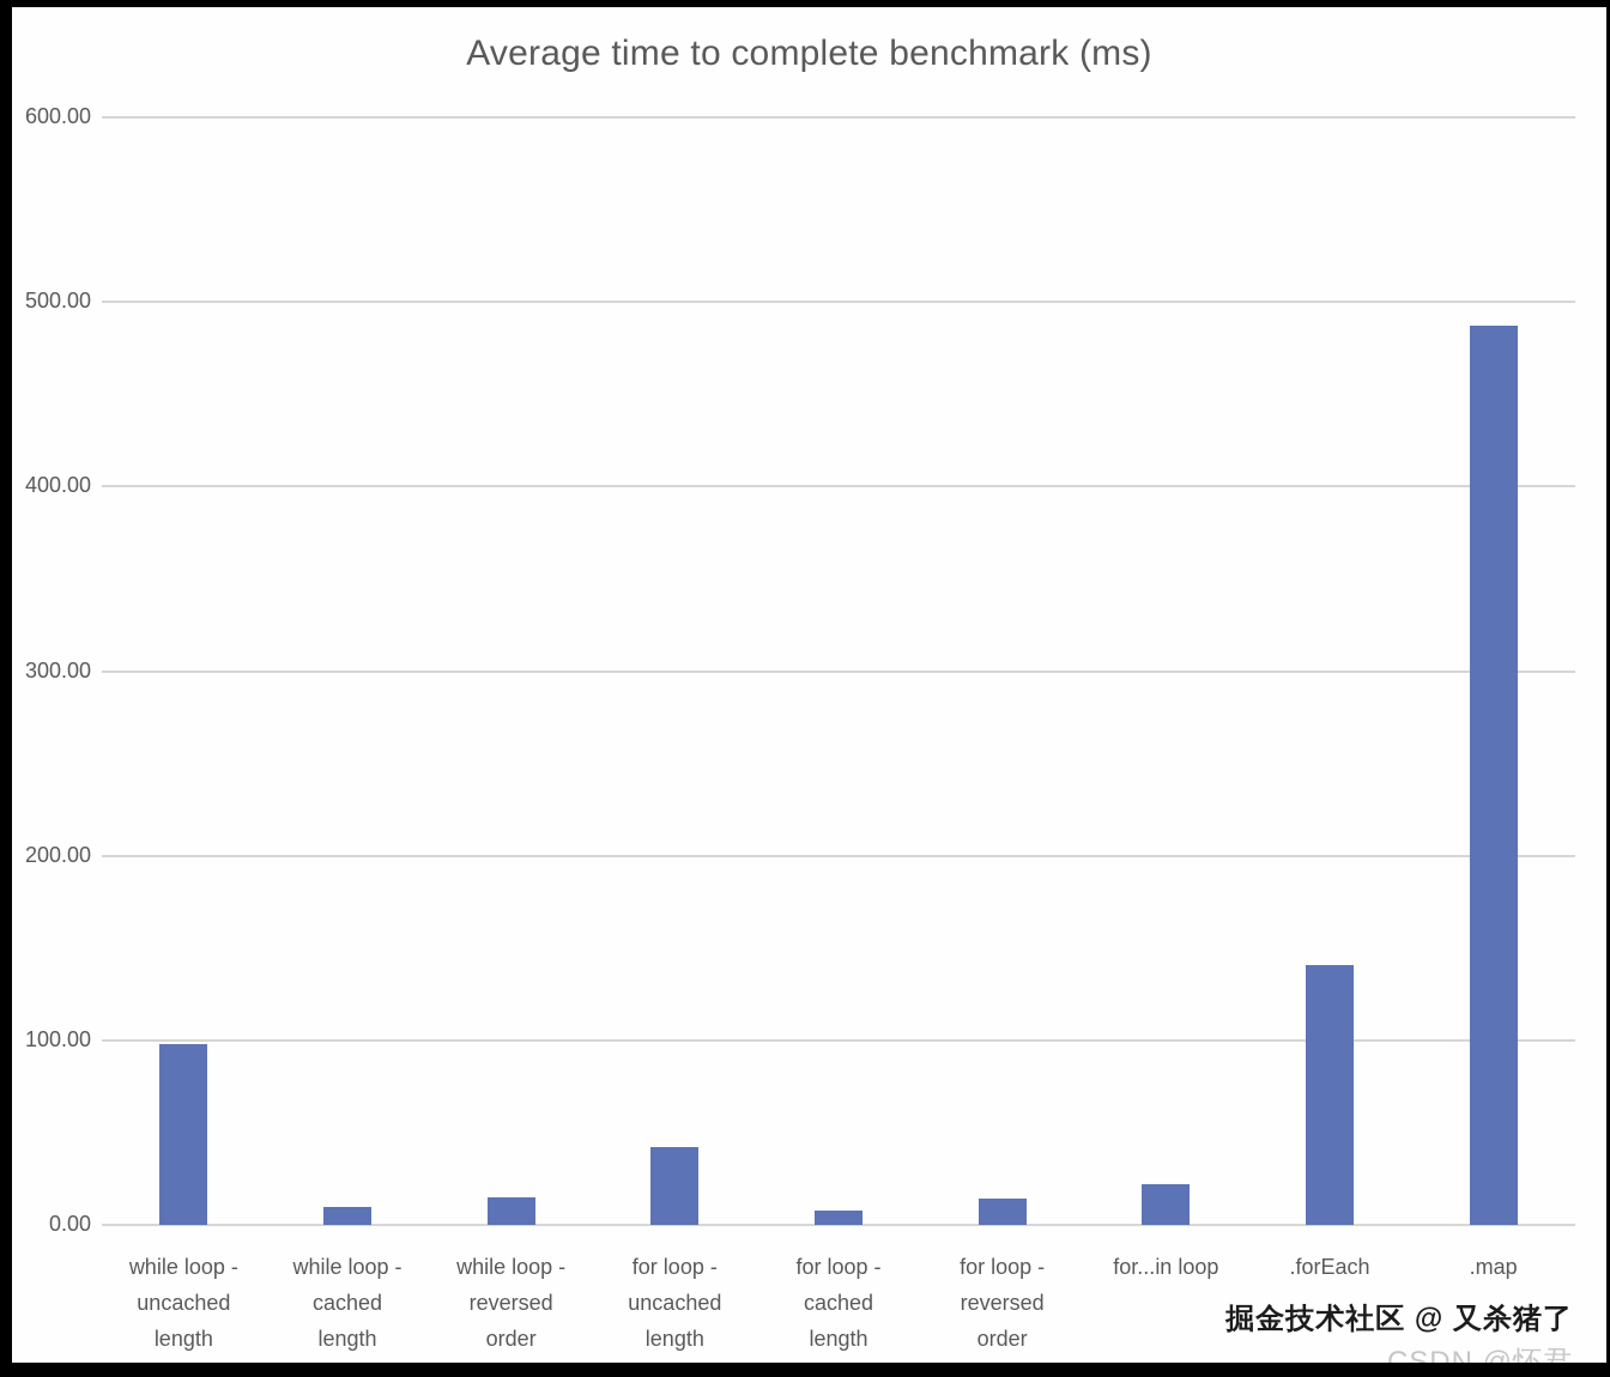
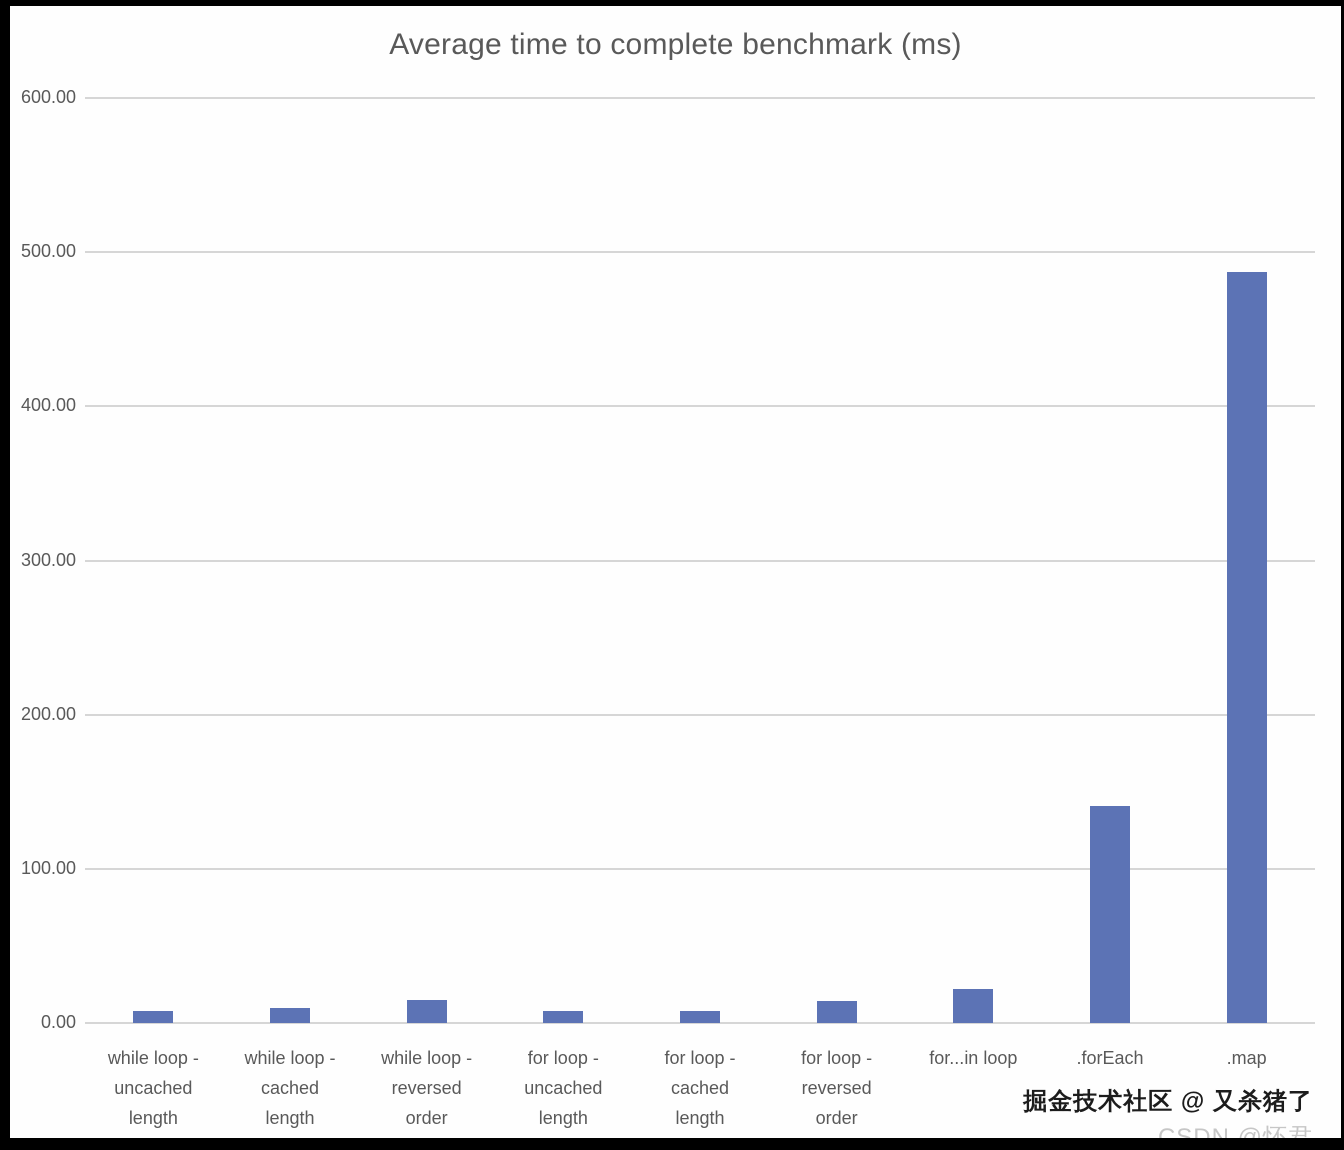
while loop - uncached length: 98 -> 8
for loop - uncached length: 42 -> 8
